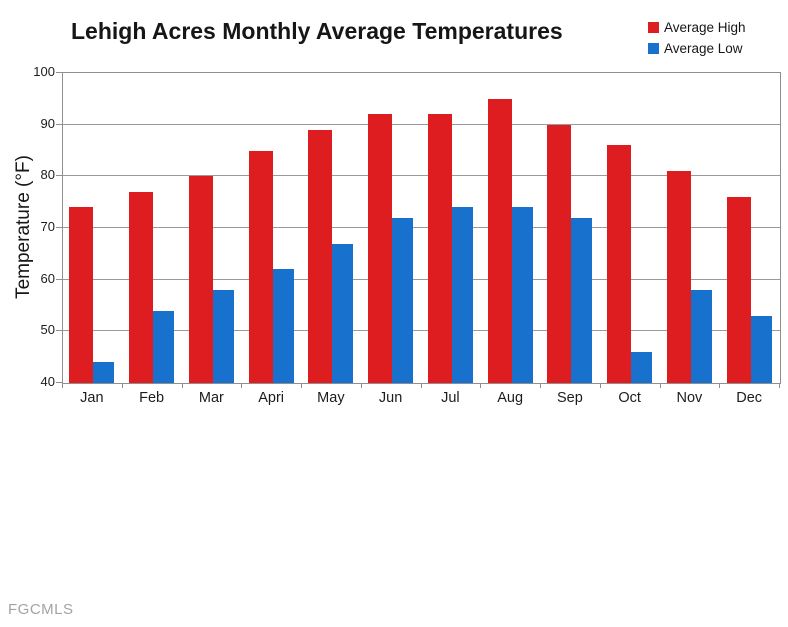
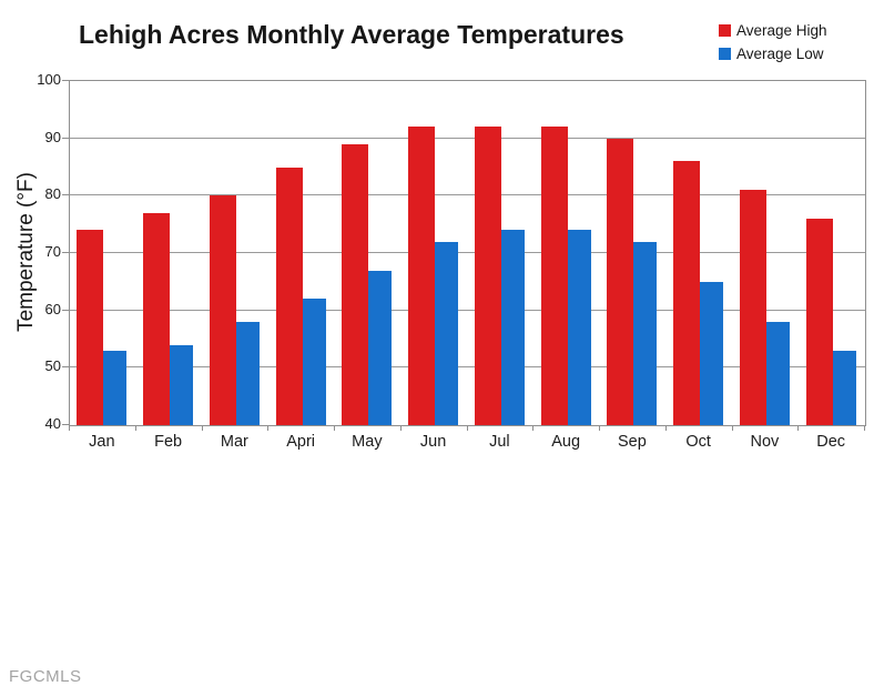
Average Low/Jan: 44 -> 53
Average High/Aug: 95 -> 92
Average Low/Oct: 46 -> 65
